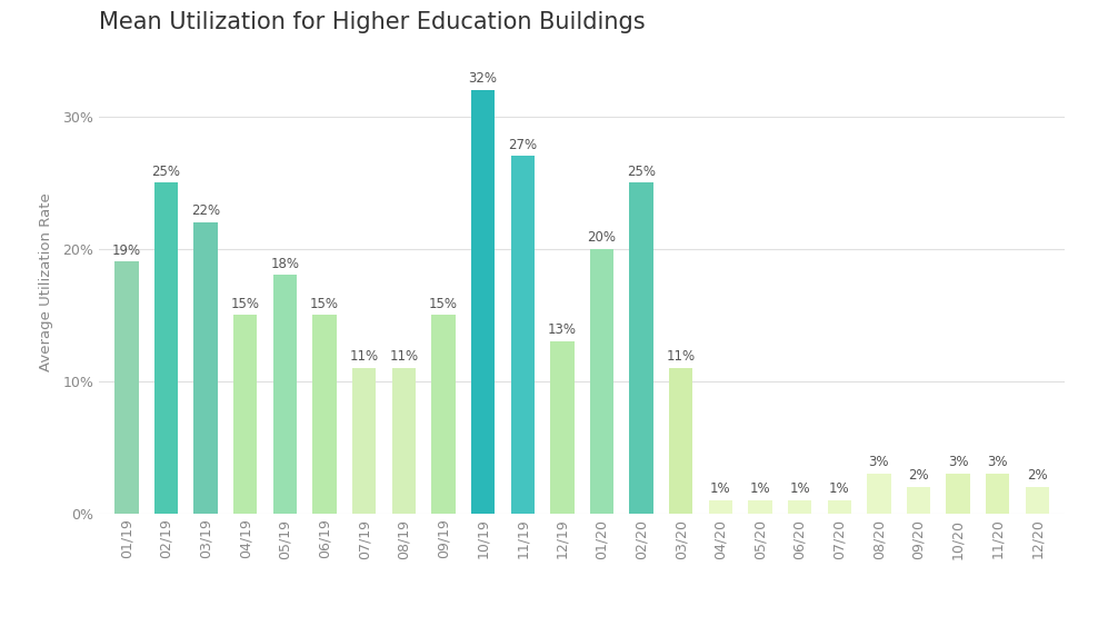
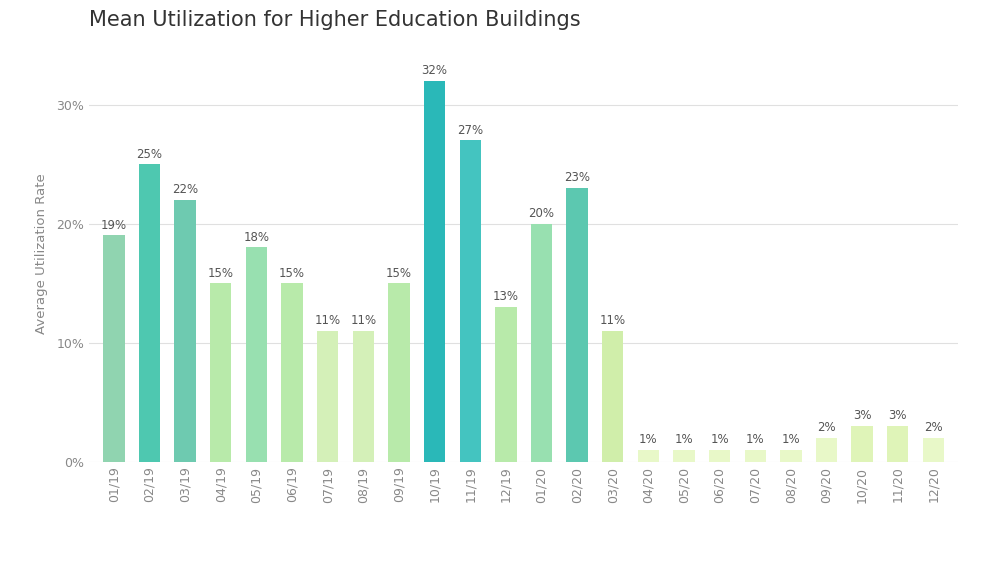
02/20: 25% -> 23%
08/20: 3% -> 1%
